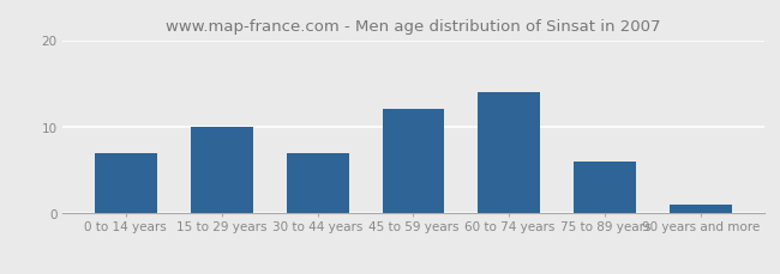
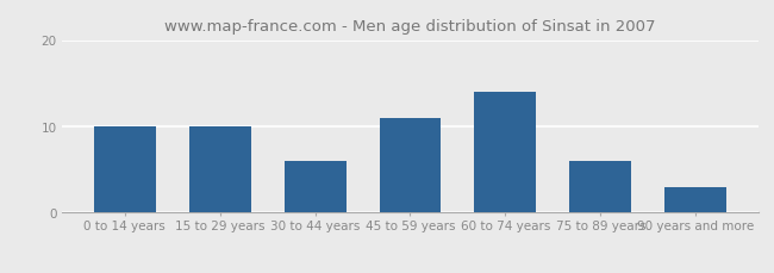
0 to 14 years: 7 -> 10
30 to 44 years: 7 -> 6
45 to 59 years: 12 -> 11
90 years and more: 1 -> 3
